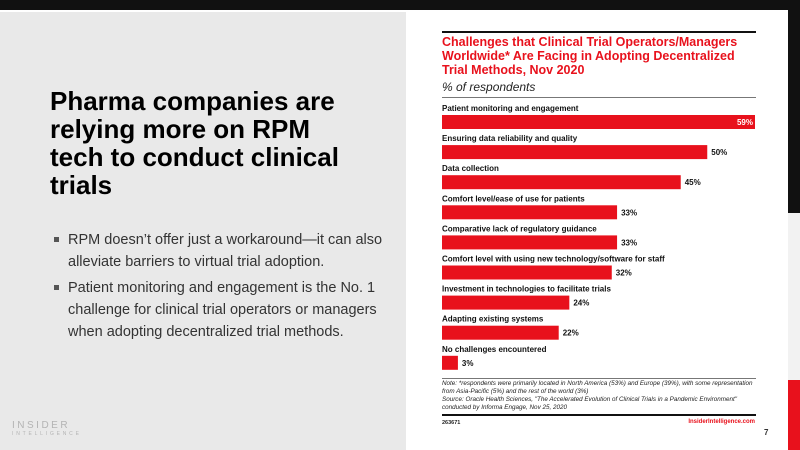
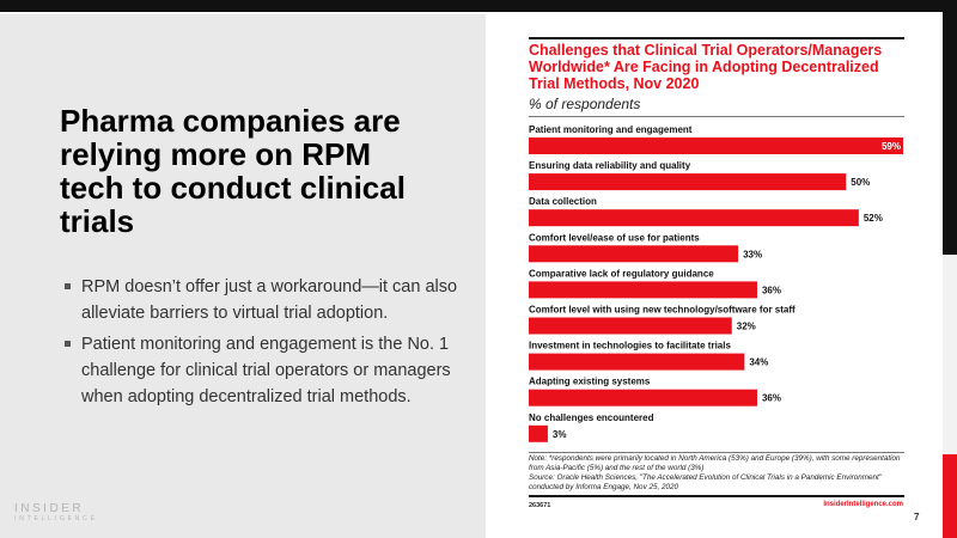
Data collection: 45% -> 52%
Comparative lack of regulatory guidance: 33% -> 36%
Investment in technologies to facilitate trials: 24% -> 34%
Adapting existing systems: 22% -> 36%
